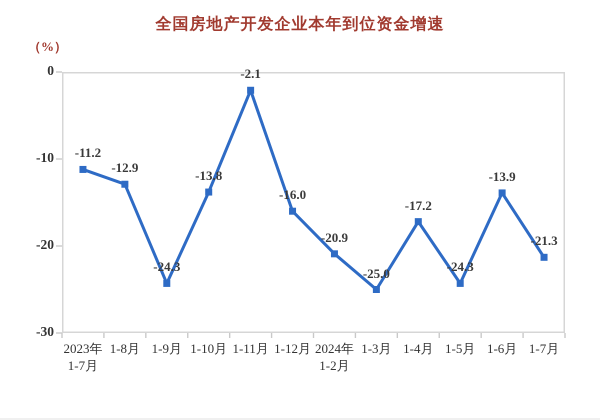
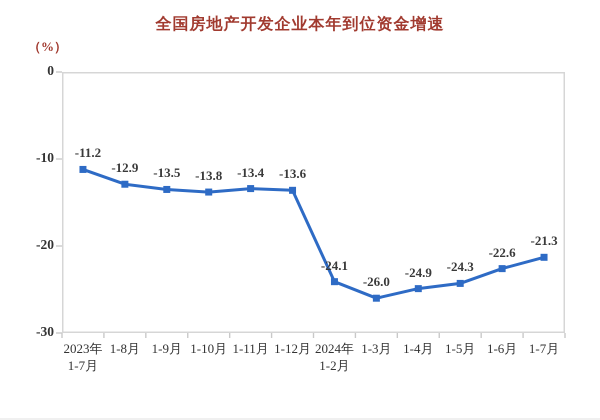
1-9月: -24.3 -> -13.5
1-11月: -2.1 -> -13.4
1-12月: -16.0 -> -13.6
2024年 1-2月: -20.9 -> -24.1
1-3月: -25.0 -> -26.0
1-4月: -17.2 -> -24.9
1-6月: -13.9 -> -22.6
